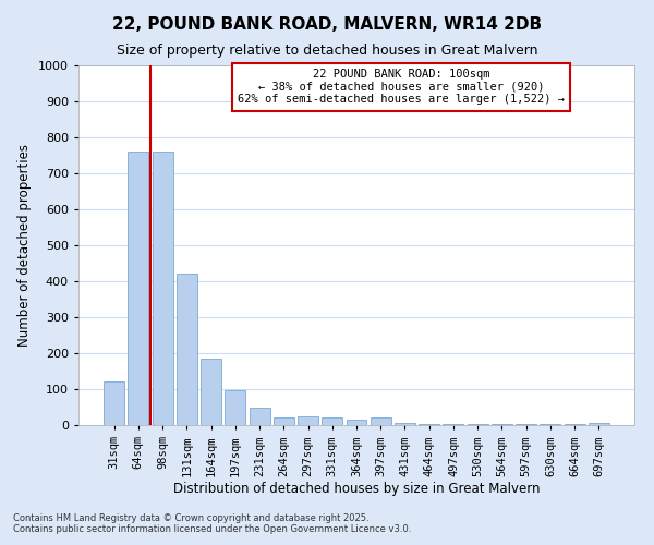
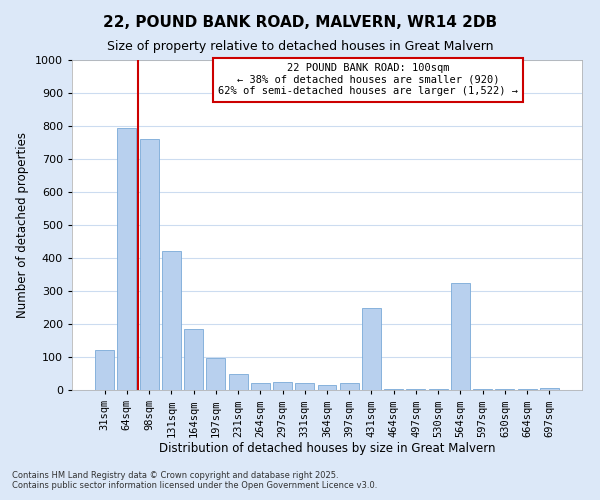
64sqm: 760 -> 795
431sqm: 5 -> 250
564sqm: 3 -> 325
